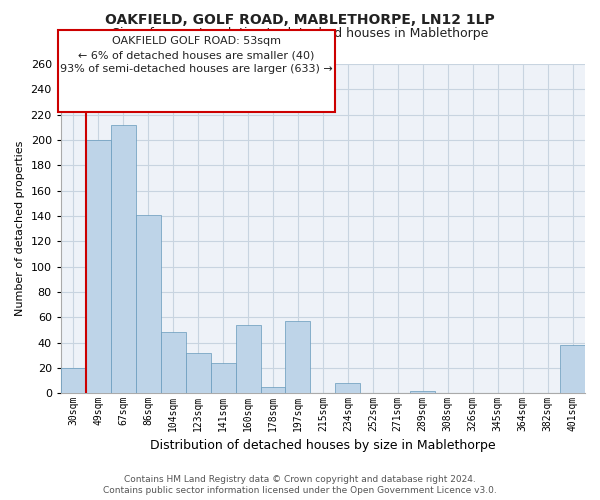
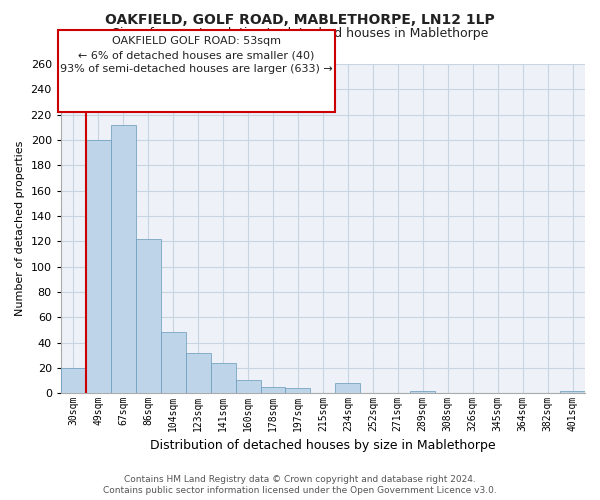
86sqm: 141 -> 122
160sqm: 54 -> 10
197sqm: 57 -> 4
401sqm: 38 -> 2
